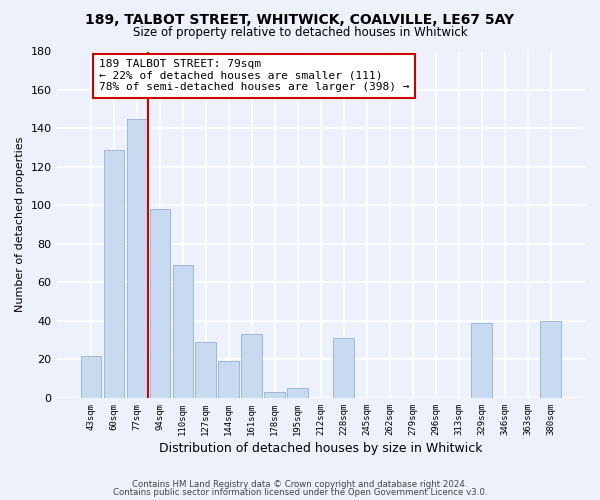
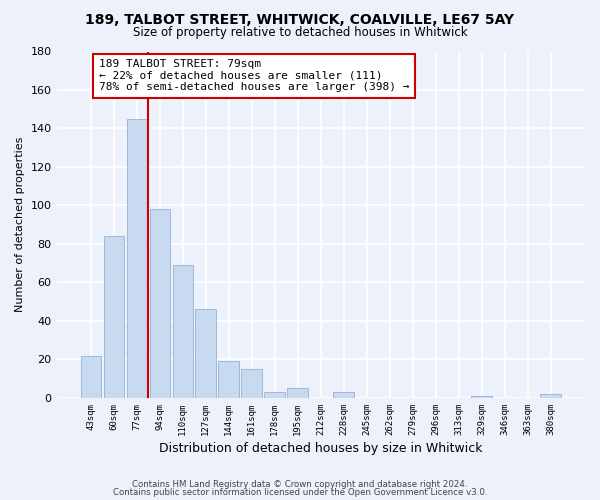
60sqm: 129 -> 84
127sqm: 29 -> 46
161sqm: 33 -> 15
228sqm: 31 -> 3
329sqm: 39 -> 1
380sqm: 40 -> 2
